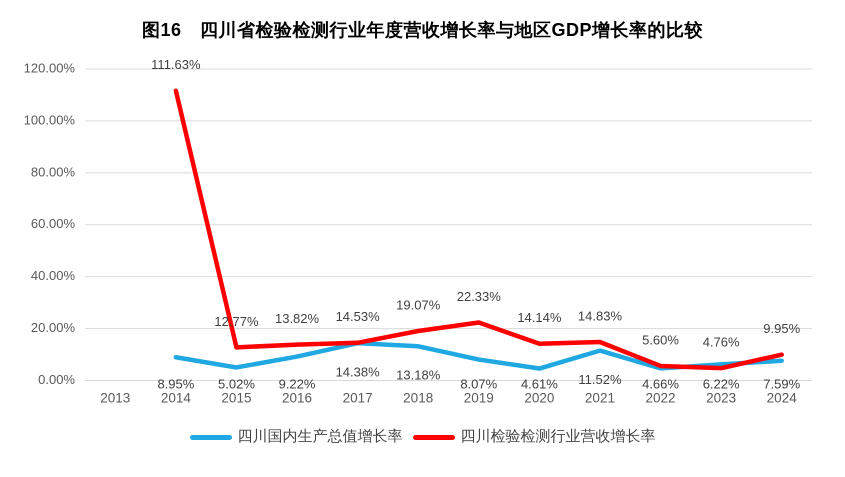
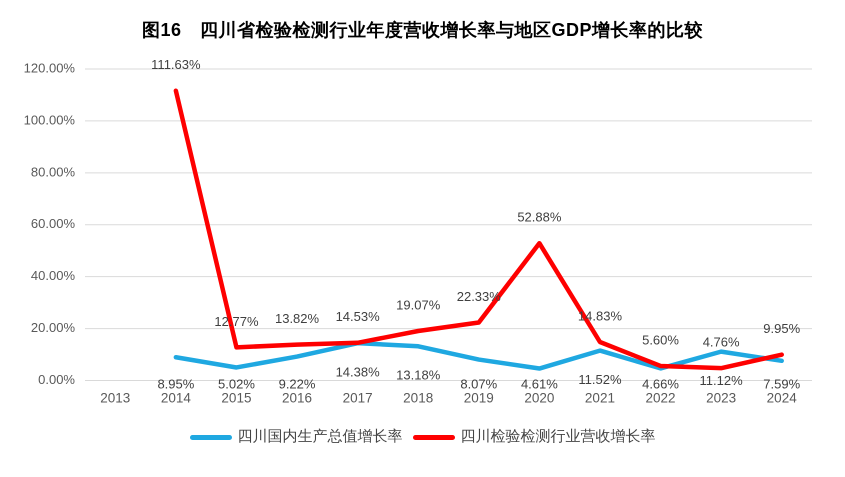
四川检验检测行业营收增长率/2020: 14.14% -> 52.88%
四川国内生产总值增长率/2023: 6.22% -> 11.12%
